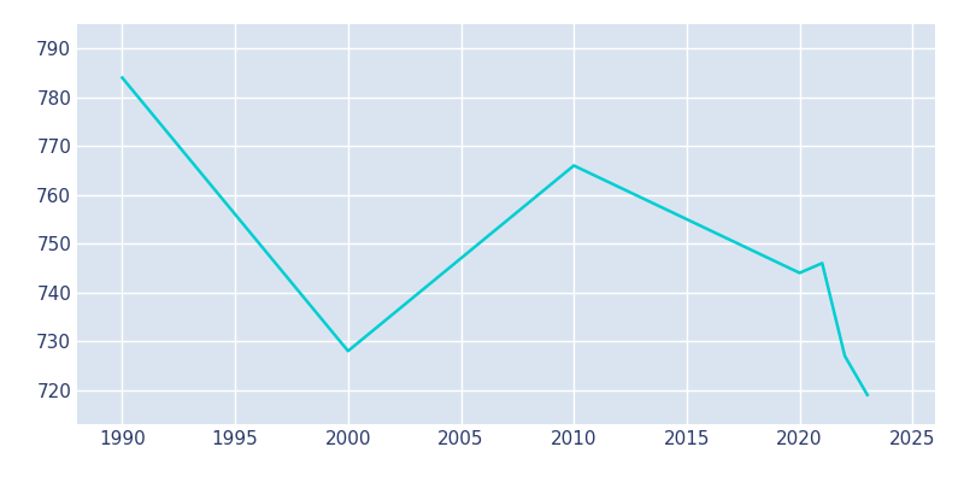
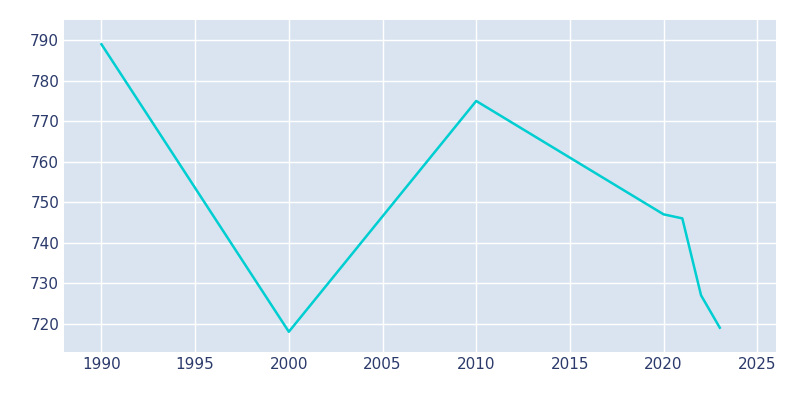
1990: 784 -> 789
2000: 728 -> 718
2010: 766 -> 775
2020: 744 -> 747
